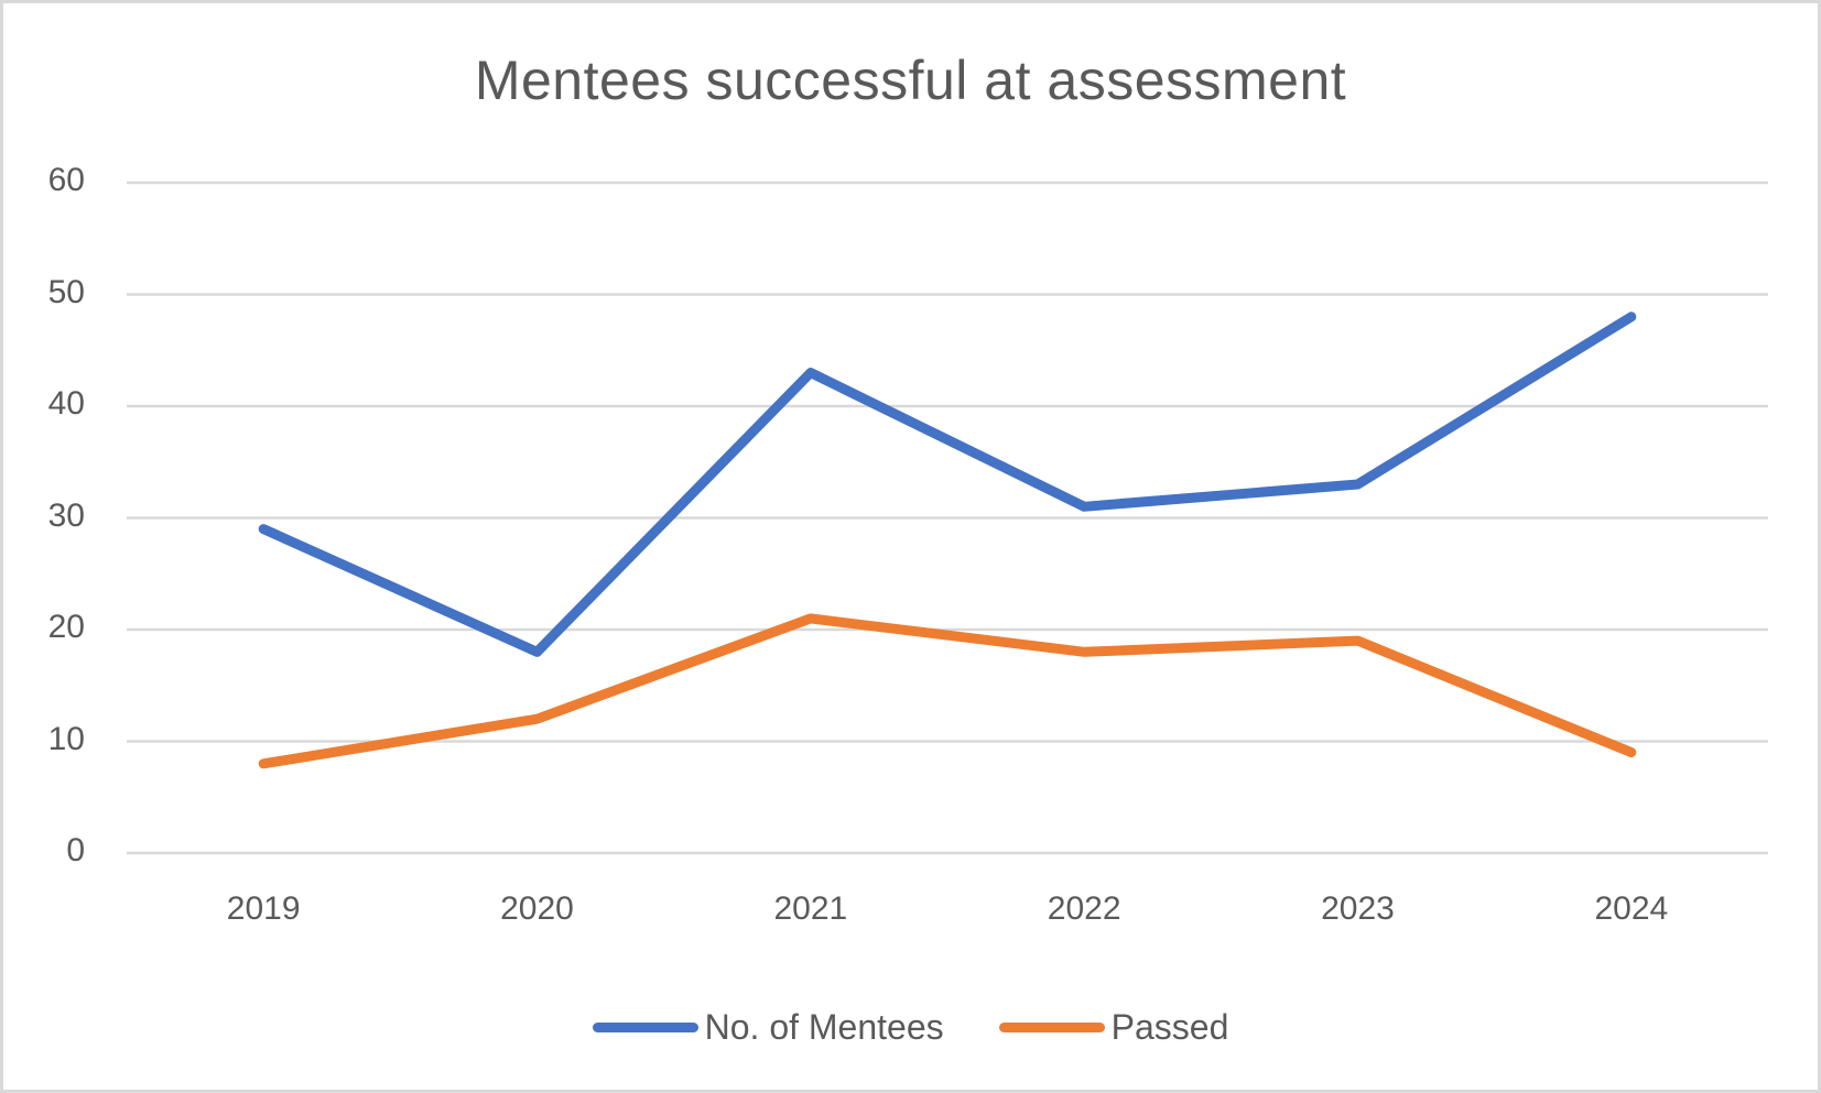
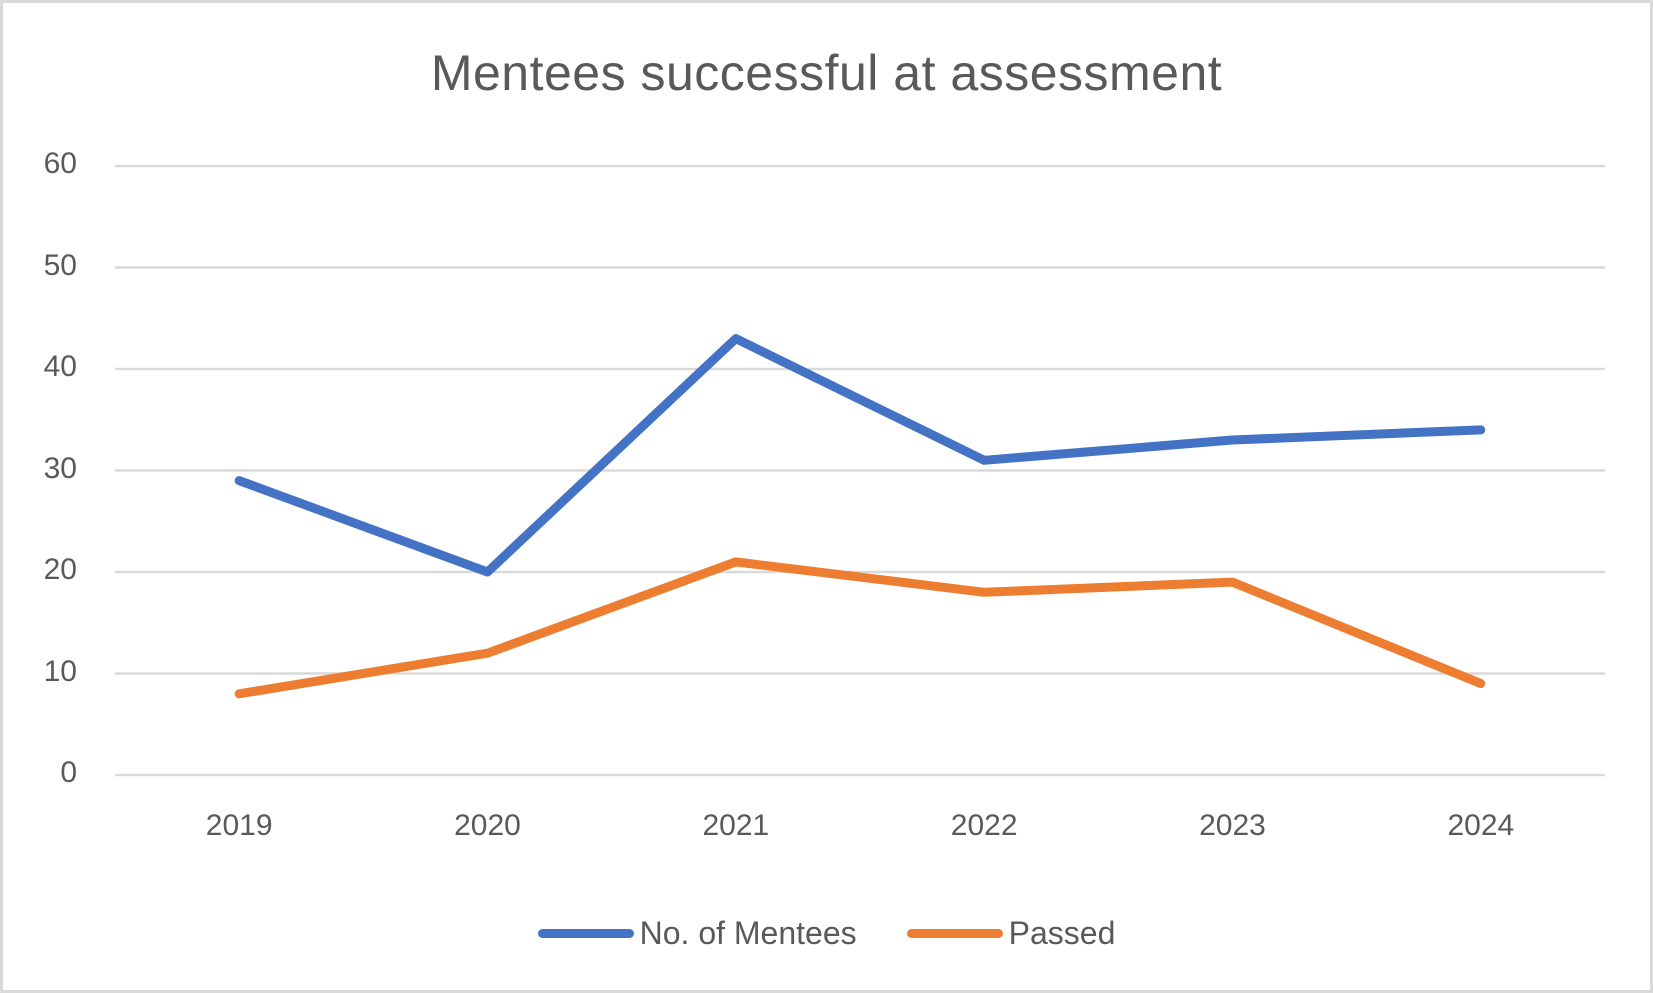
No. of Mentees/2020: 18 -> 20
No. of Mentees/2024: 48 -> 34
